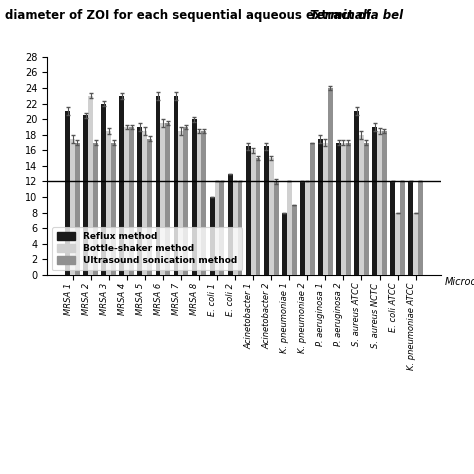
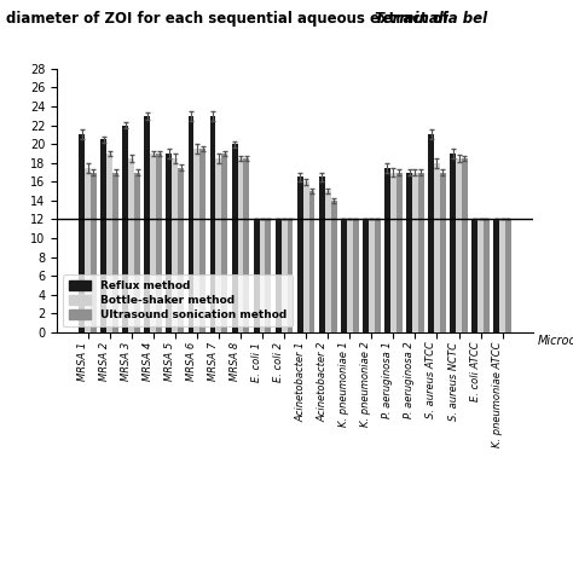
Bottle-shaker method/MRSA 2: 23.0 -> 19.0
Reflux method/E. coli 1: 10.0 -> 12.0
Reflux method/E. coli 2: 13.0 -> 12.0
Ultrasound sonication method/Acinetobacter 2: 12.0 -> 14.0
Reflux method/K. pneumoniae 1: 8.0 -> 12.0
Ultrasound sonication method/K. pneumoniae 1: 9.0 -> 12.0
Ultrasound sonication method/K. pneumoniae 2: 17.0 -> 12.0
Ultrasound sonication method/P. aeruginosa 1: 24.0 -> 17.0
Bottle-shaker method/E. coli ATCC: 8.0 -> 12.0
Bottle-shaker method/K. pneumoniae ATCC: 8.0 -> 12.0
